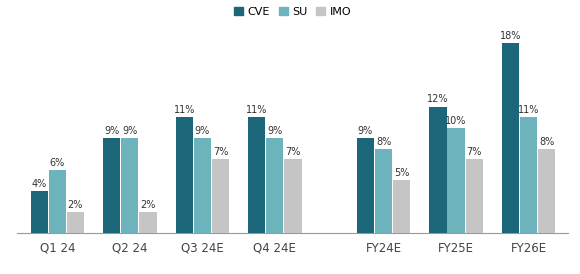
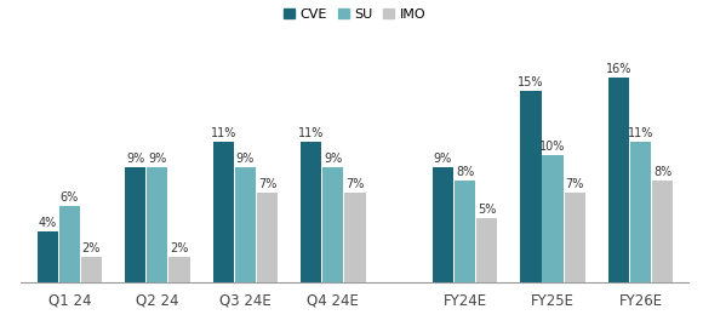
CVE/FY25E: 12% -> 15%
CVE/FY26E: 18% -> 16%
